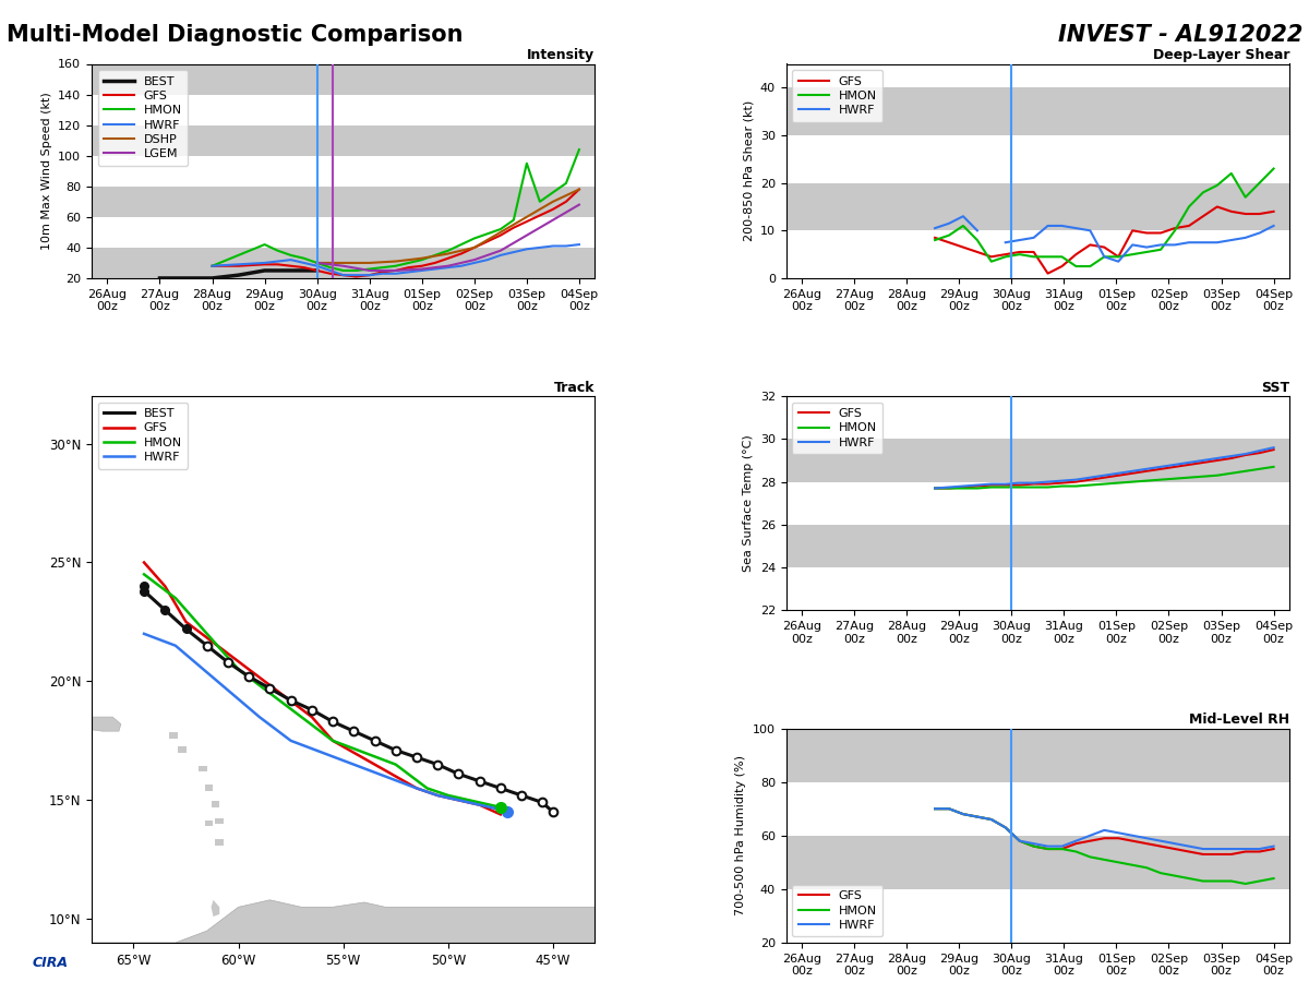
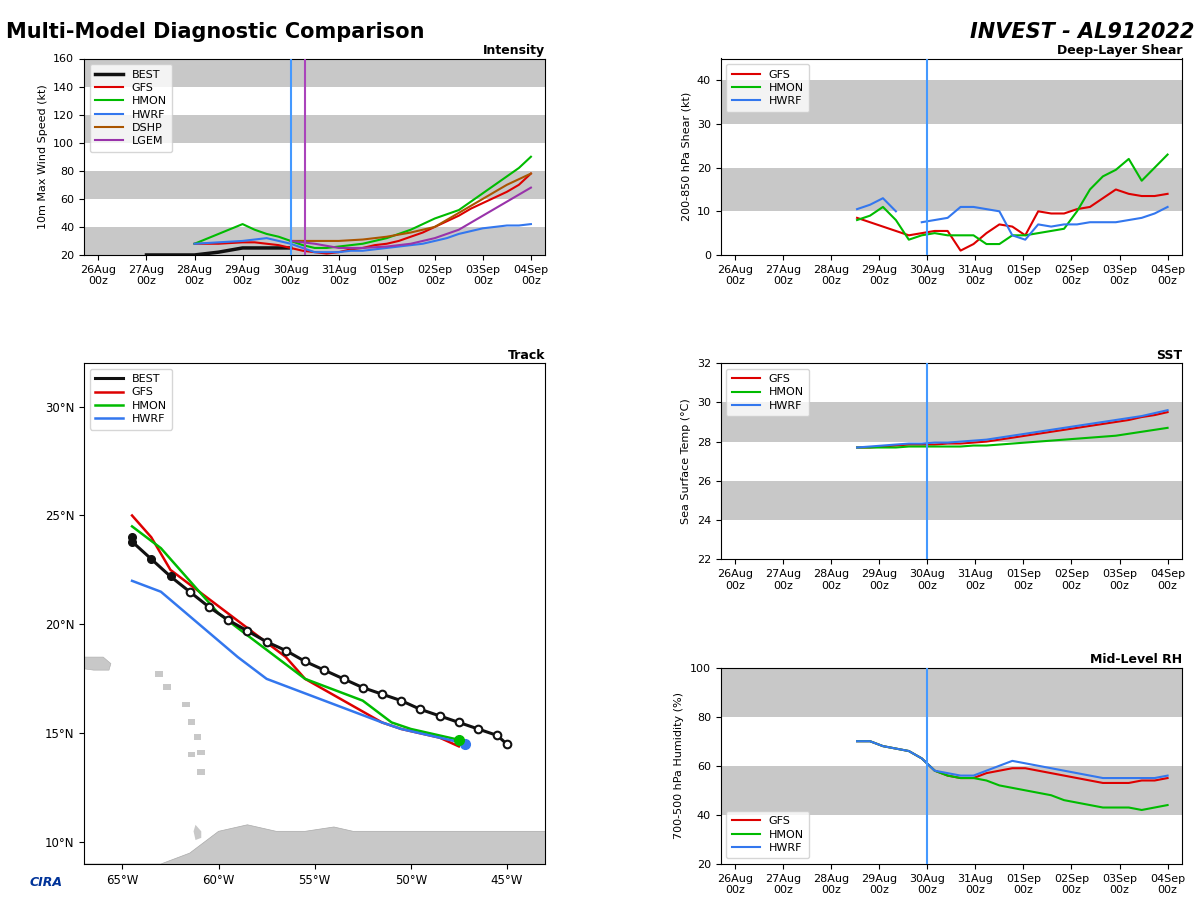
Intensity/HMON/03Sep 00z: 95 -> 64
Intensity/HMON/04Sep 00z: 104 -> 90
